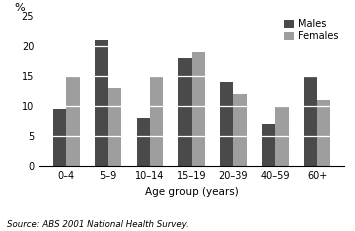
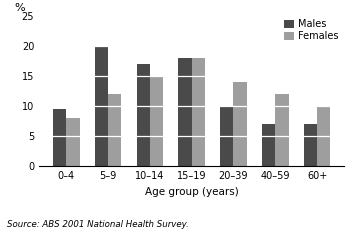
Females/0–4: 15 -> 8
Males/5–9: 21.0 -> 20.0
Females/5–9: 13 -> 12
Males/10–14: 8.0 -> 17.0
Females/15–19: 19 -> 18
Males/20–39: 14.0 -> 10.0
Females/20–39: 12 -> 14
Females/40–59: 10 -> 12
Males/60+: 15.0 -> 7.0
Females/60+: 11 -> 10
